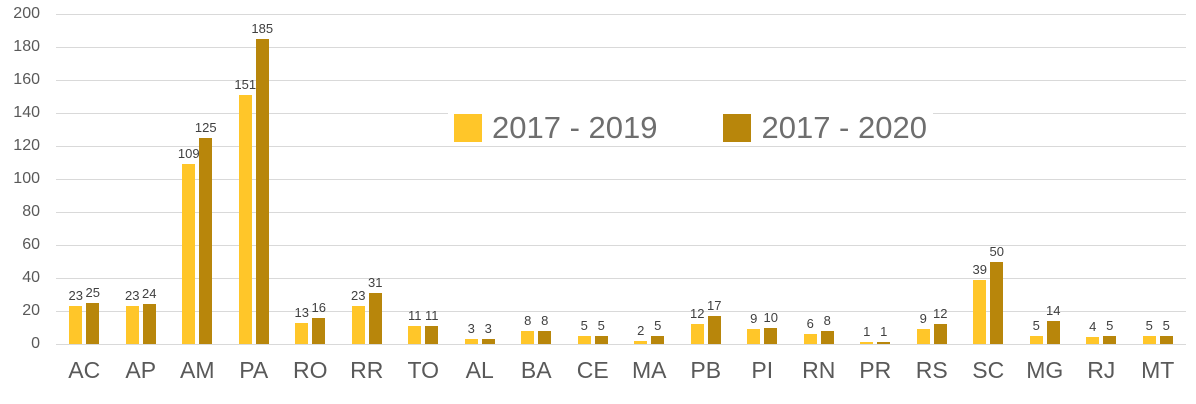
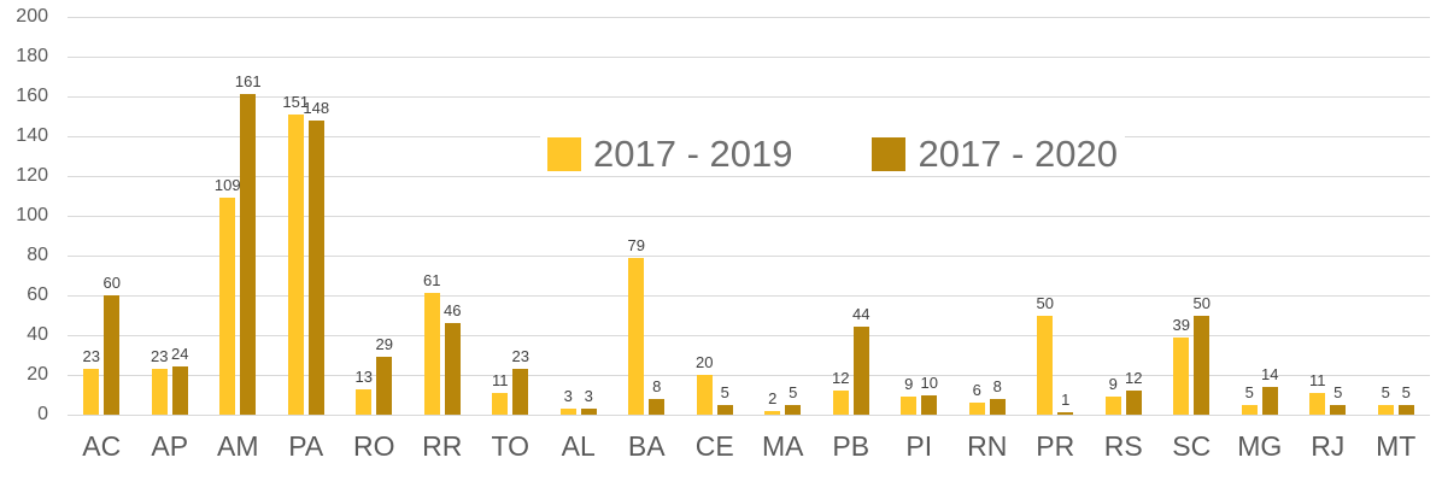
2017 - 2020/AC: 25 -> 60
2017 - 2020/AM: 125 -> 161
2017 - 2020/PA: 185 -> 148
2017 - 2020/RO: 16 -> 29
2017 - 2019/RR: 23 -> 61
2017 - 2020/RR: 31 -> 46
2017 - 2020/TO: 11 -> 23
2017 - 2019/BA: 8 -> 79
2017 - 2019/CE: 5 -> 20
2017 - 2020/PB: 17 -> 44
2017 - 2019/PR: 1 -> 50
2017 - 2019/RJ: 4 -> 11
